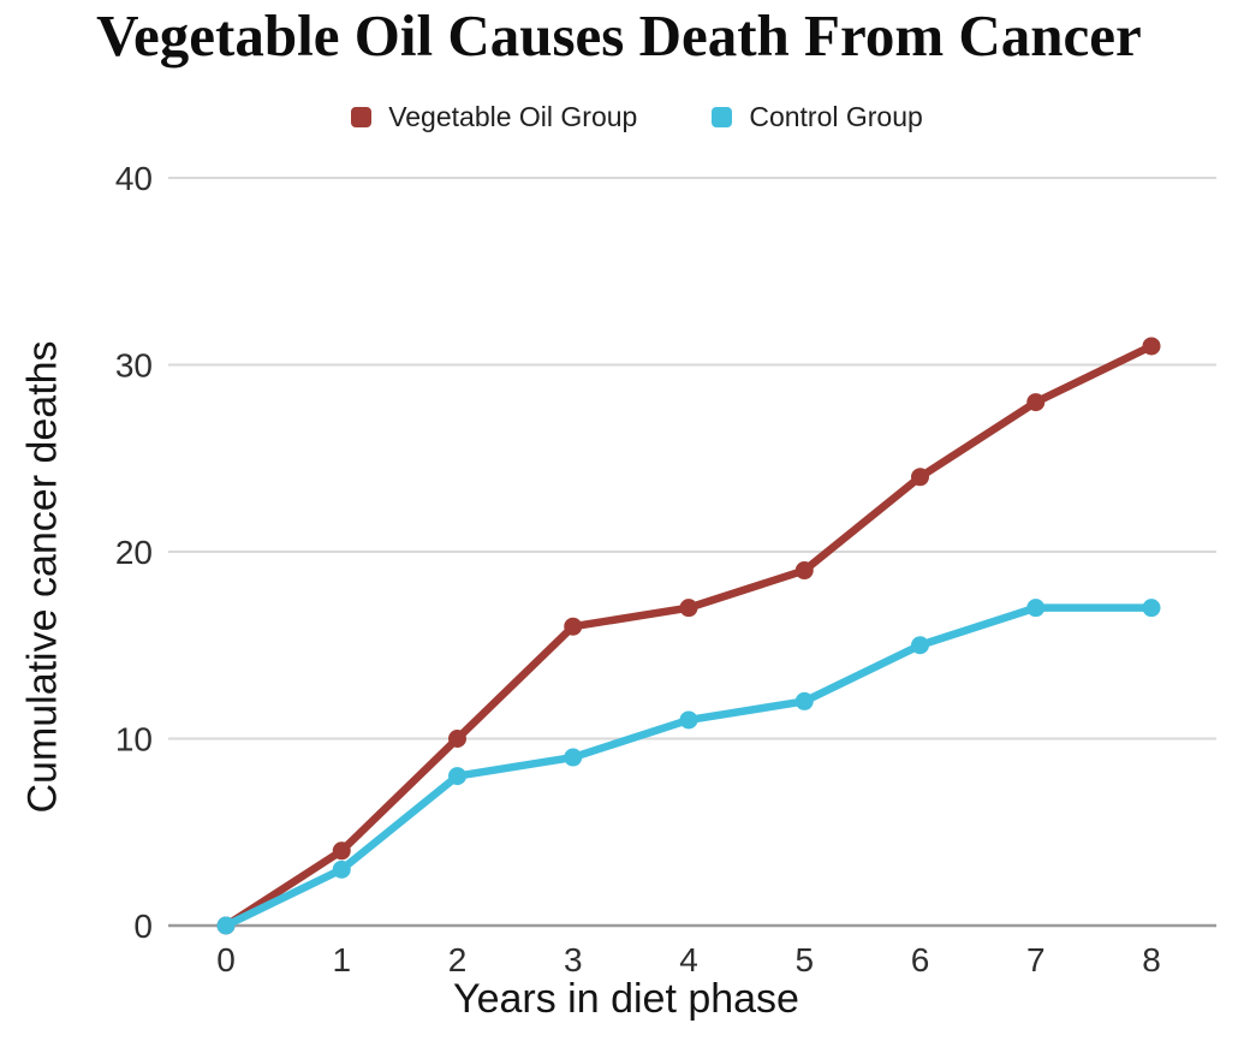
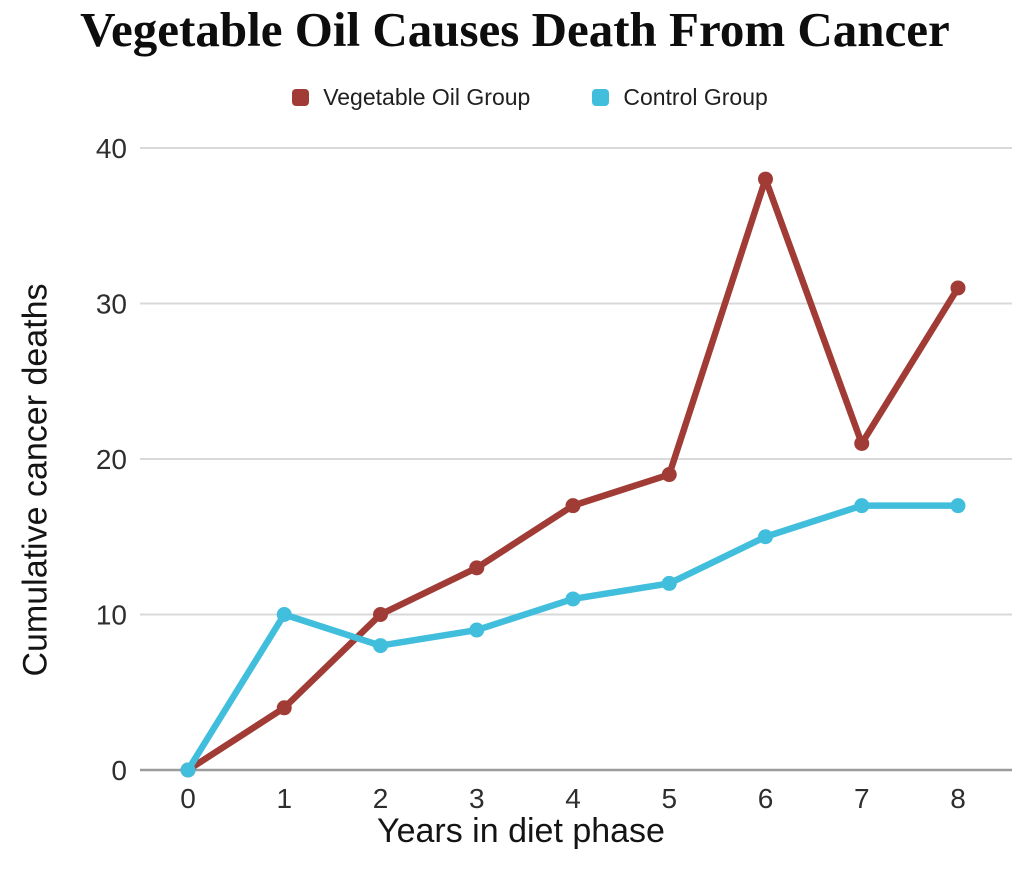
Control Group/1: 3 -> 10
Vegetable Oil Group/3: 16 -> 13
Vegetable Oil Group/6: 24 -> 38
Vegetable Oil Group/7: 28 -> 21
